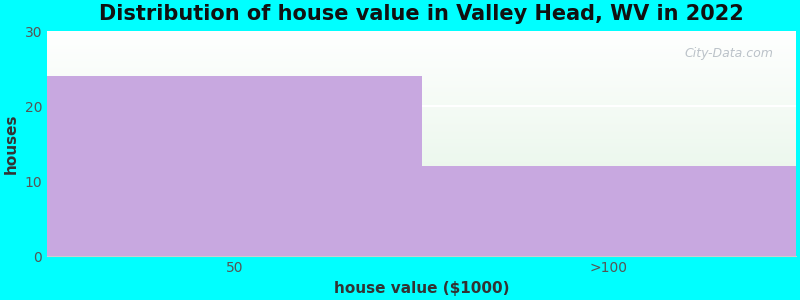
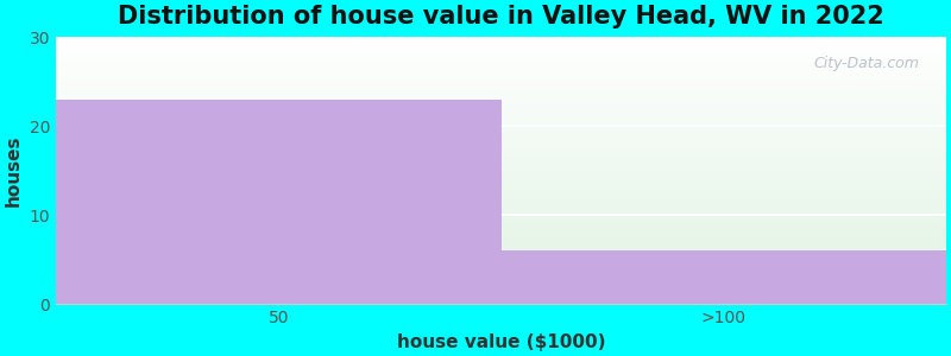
50: 24 -> 23
>100: 12 -> 6
